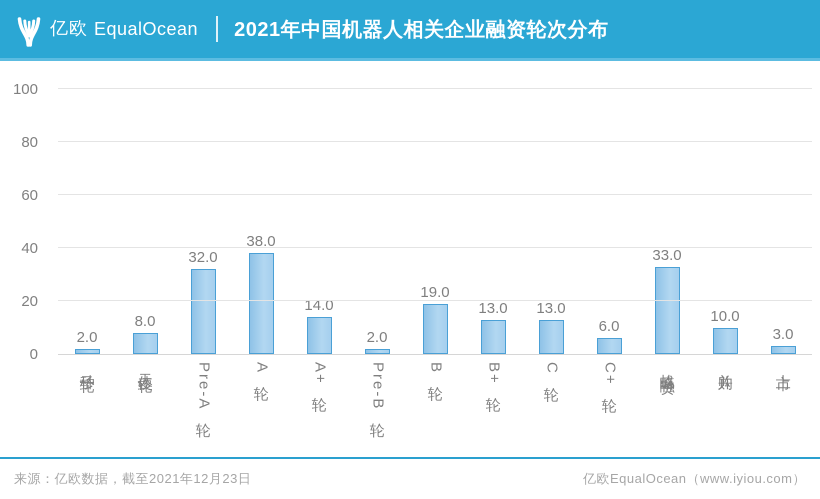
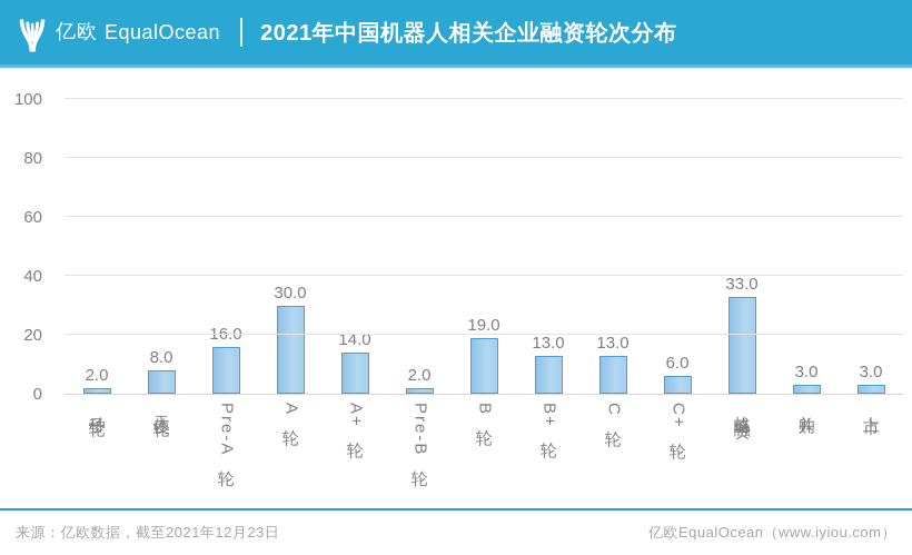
Pre-A轮: 32.0 -> 16.0
A轮: 38.0 -> 30.0
并购: 10.0 -> 3.0
